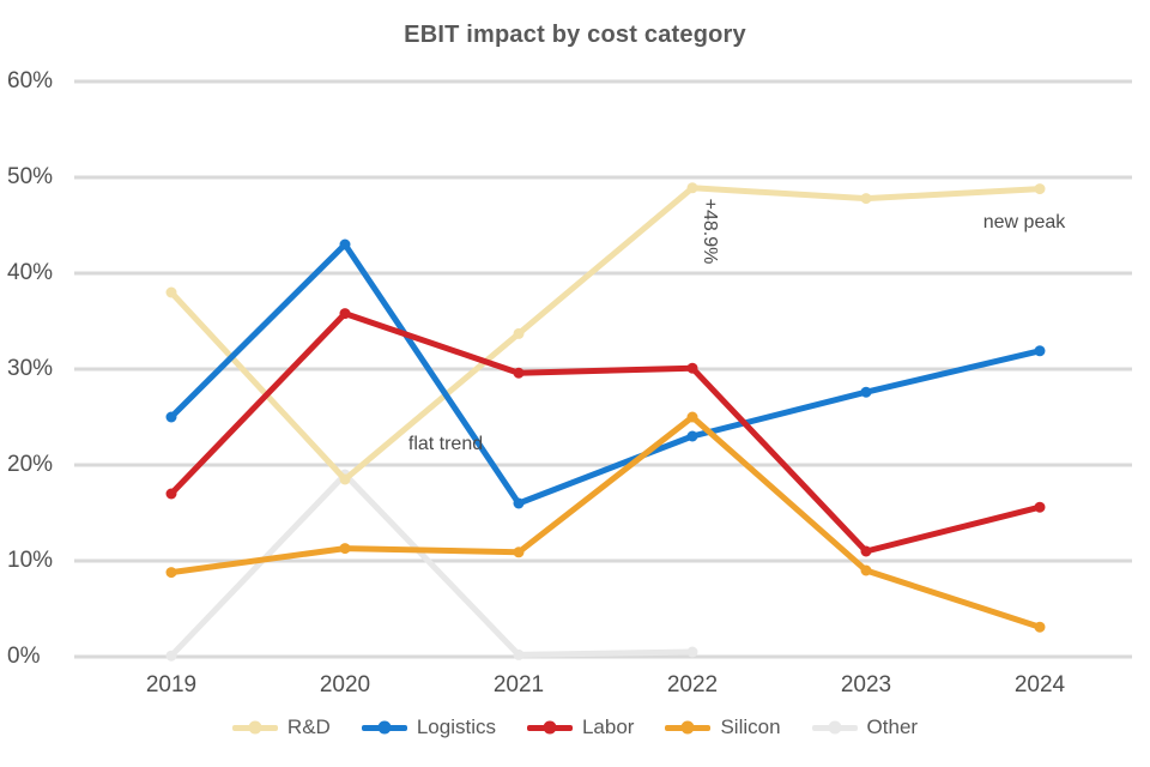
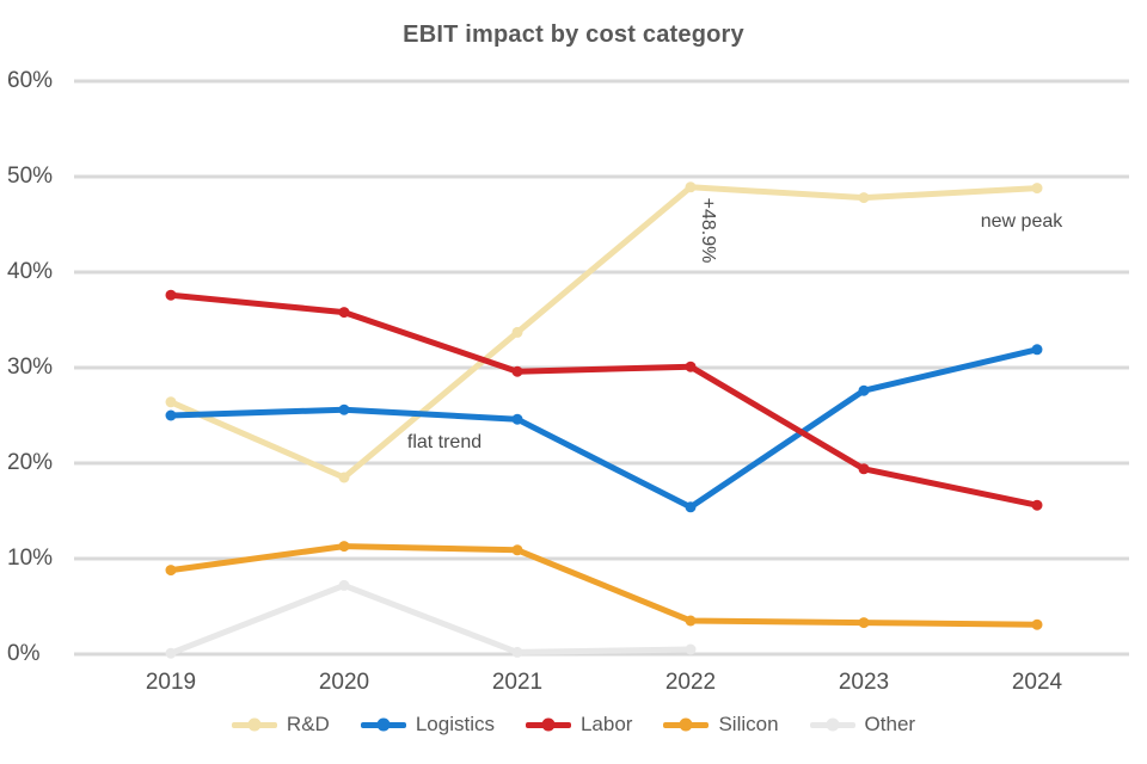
R&D/2019: 38% -> 26%
Labor/2019: 17% -> 38%
Logistics/2020: 43% -> 26%
Other/2020: 19% -> 7%
Logistics/2021: 16% -> 25%
Logistics/2022: 23% -> 15%
Silicon/2022: 25% -> 4%
Labor/2023: 11% -> 19%
Silicon/2023: 9% -> 3%
